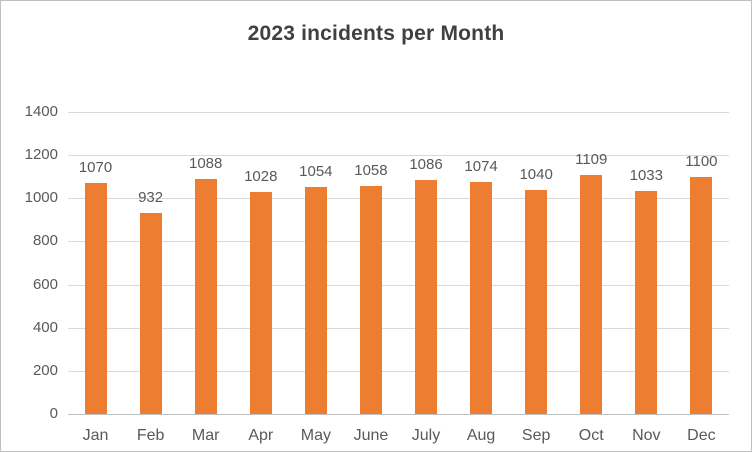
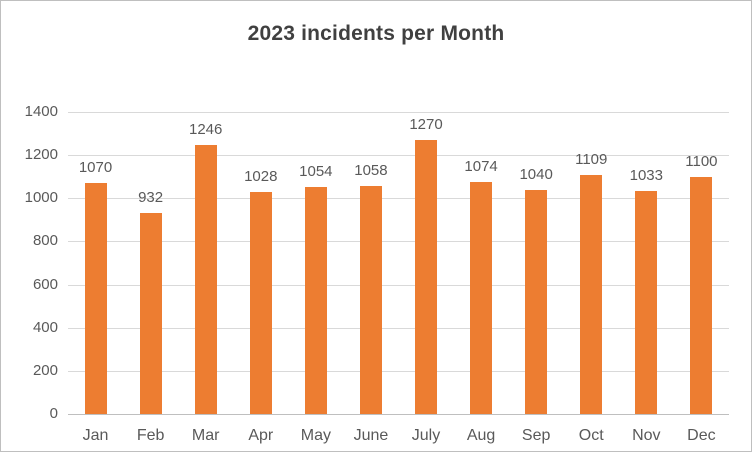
Mar: 1088 -> 1246
July: 1086 -> 1270
